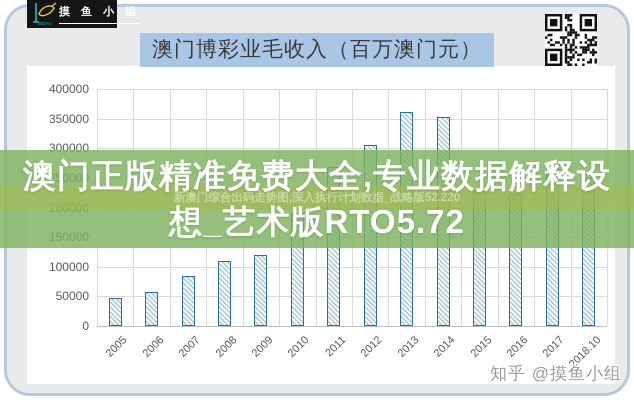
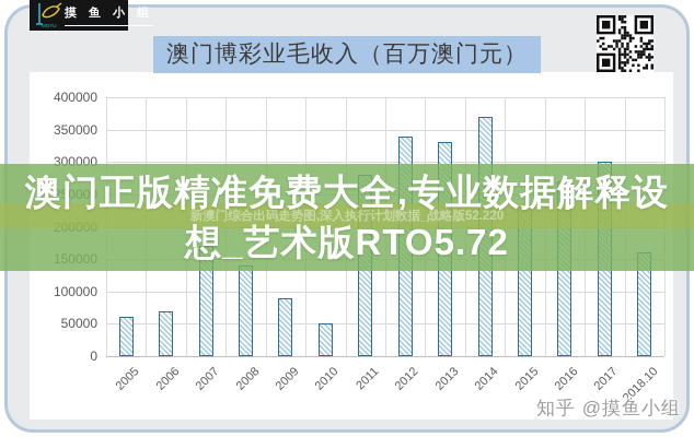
2005: 50000 -> 60000
2006: 60000 -> 70000
2007: 80000 -> 170000
2008: 110000 -> 140000
2009: 120000 -> 90000
2010: 190000 -> 50000
2011: 270000 -> 280000
2012: 300000 -> 340000
2013: 360000 -> 330000
2014: 350000 -> 370000
2016: 220000 -> 270000
2017: 270000 -> 300000
2018.10: 250000 -> 160000
